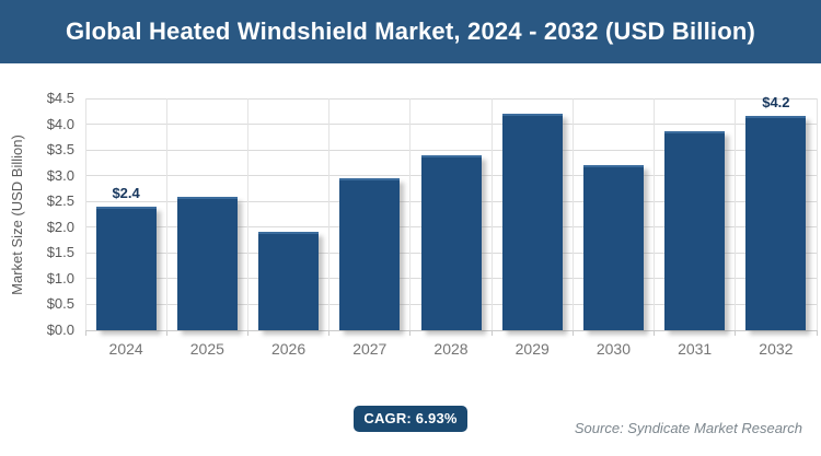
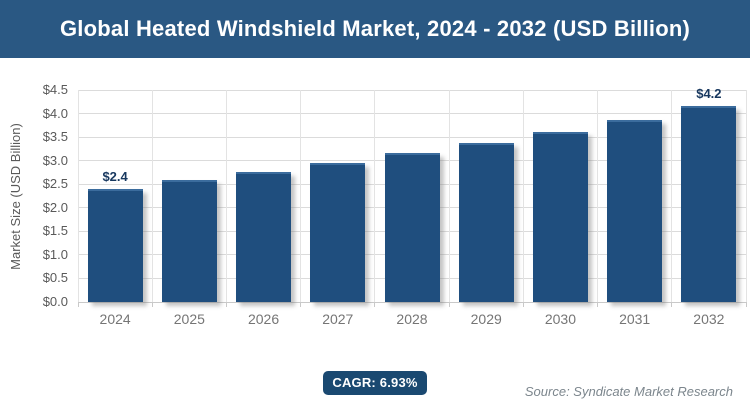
2026: $1.9 -> $2.8
2028: $3.4 -> $3.2
2029: $4.2 -> $3.4
2030: $3.2 -> $3.6
